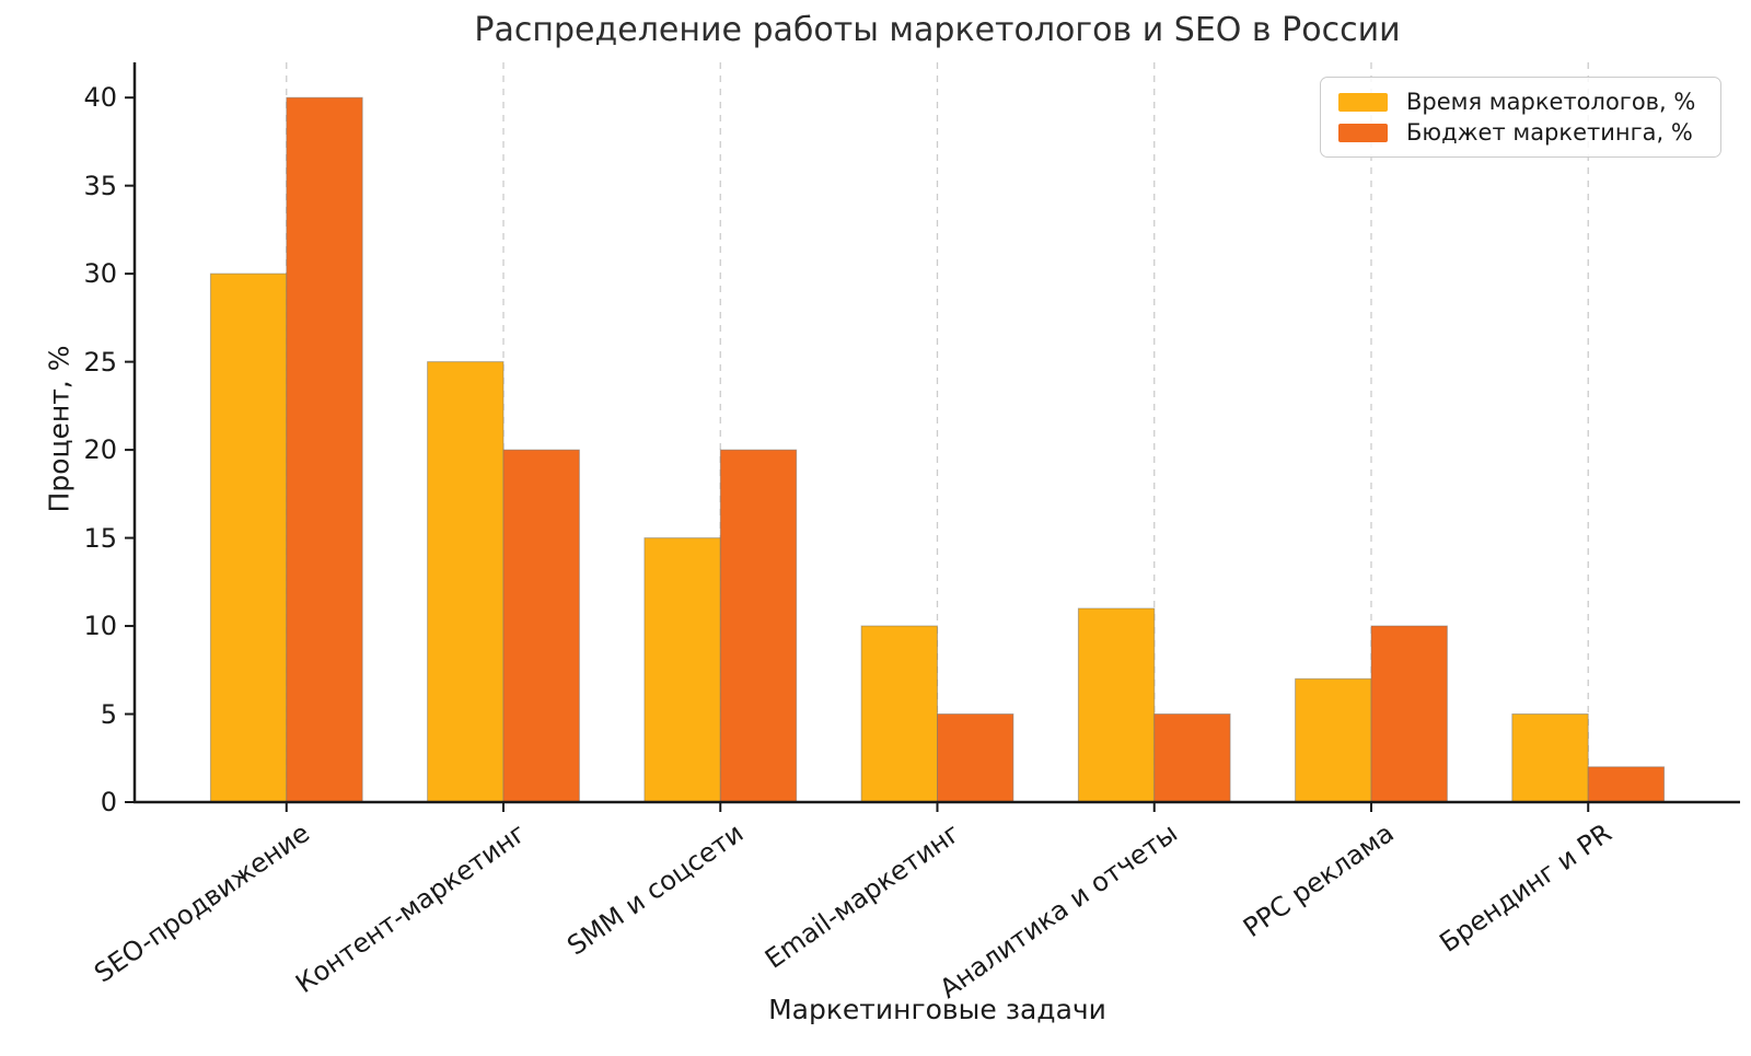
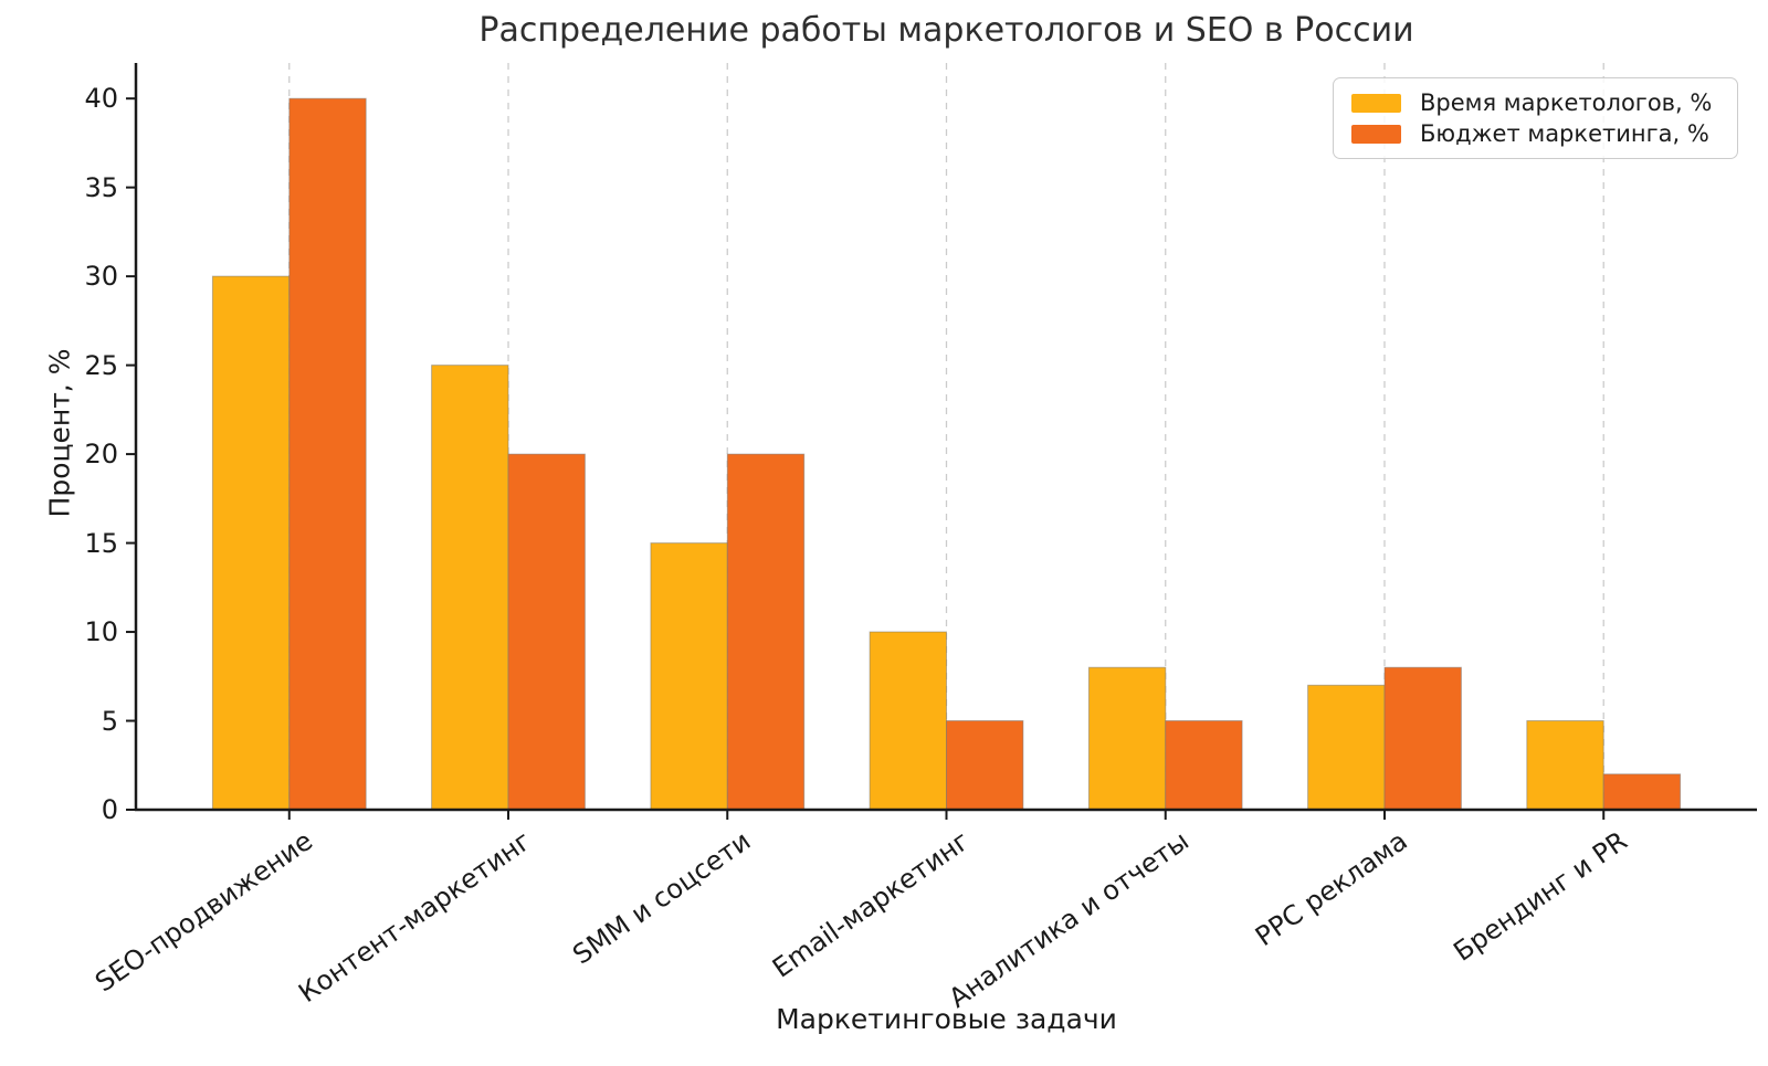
Время маркетологов, %/Аналитика и отчеты: 11 -> 8
Бюджет маркетинга, %/PPC реклама: 10 -> 8
